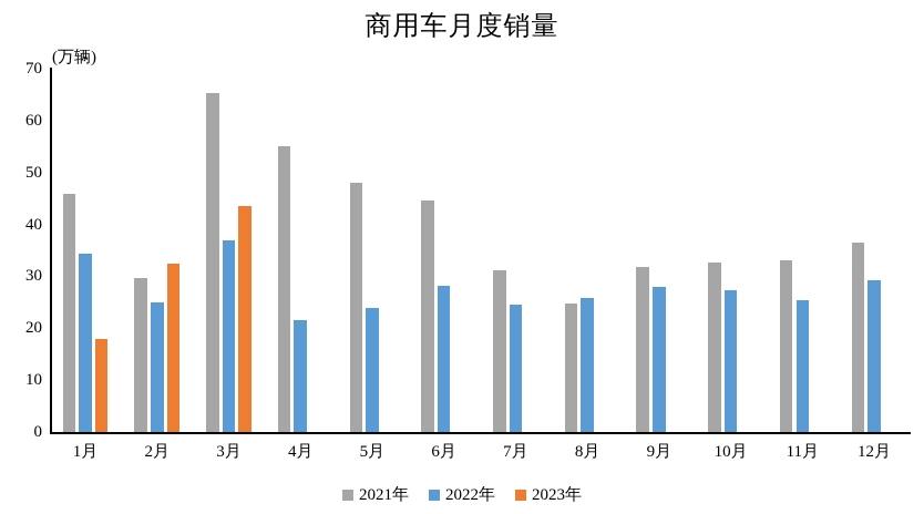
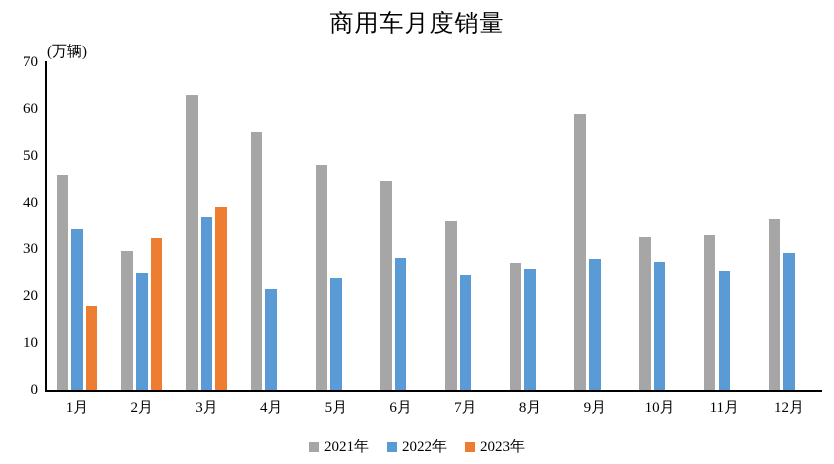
2021年/3月: 65 -> 63
2023年/3月: 44 -> 39
2021年/7月: 31 -> 36
2021年/8月: 25 -> 27
2021年/9月: 32 -> 59
